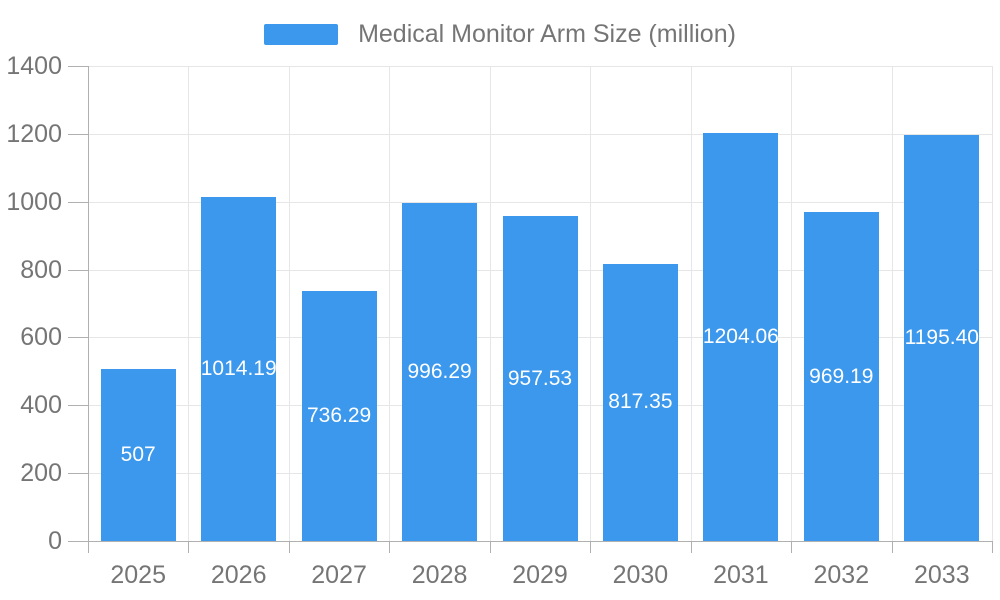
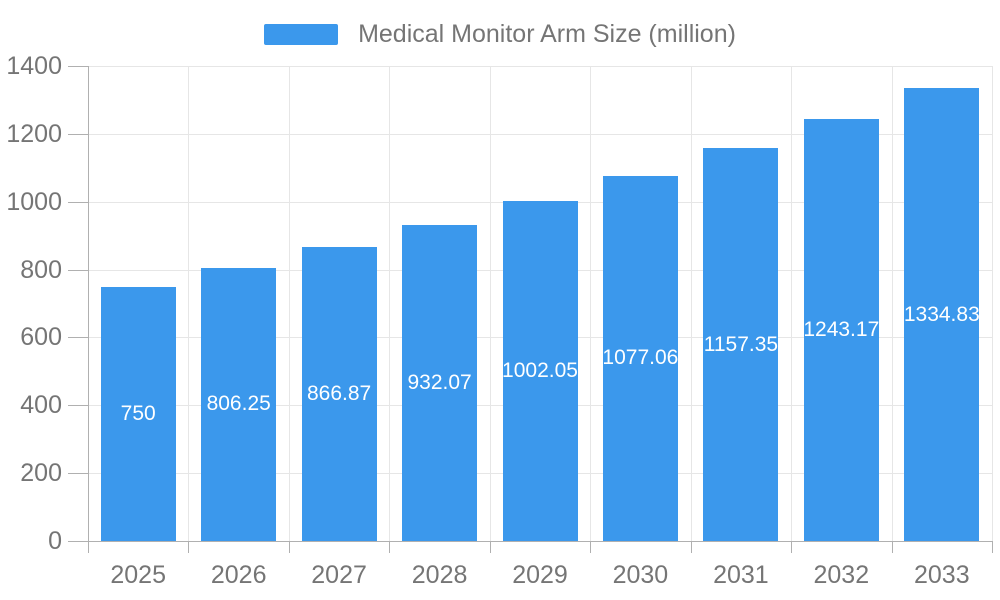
2025: 507 -> 750
2026: 1014.19 -> 806.25
2027: 736.29 -> 866.87
2028: 996.29 -> 932.07
2029: 957.53 -> 1002.05
2030: 817.35 -> 1077.06
2031: 1204.06 -> 1157.35
2032: 969.19 -> 1243.17
2033: 1195.40 -> 1334.83
